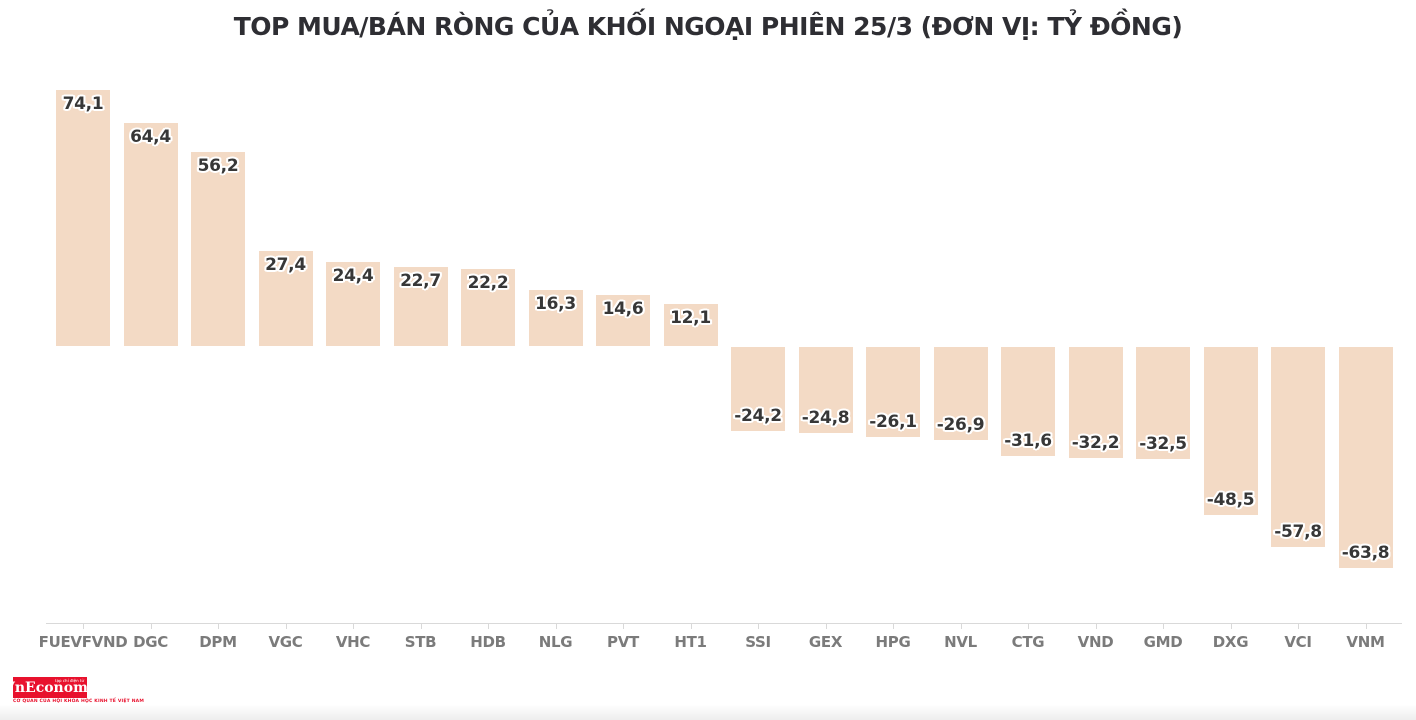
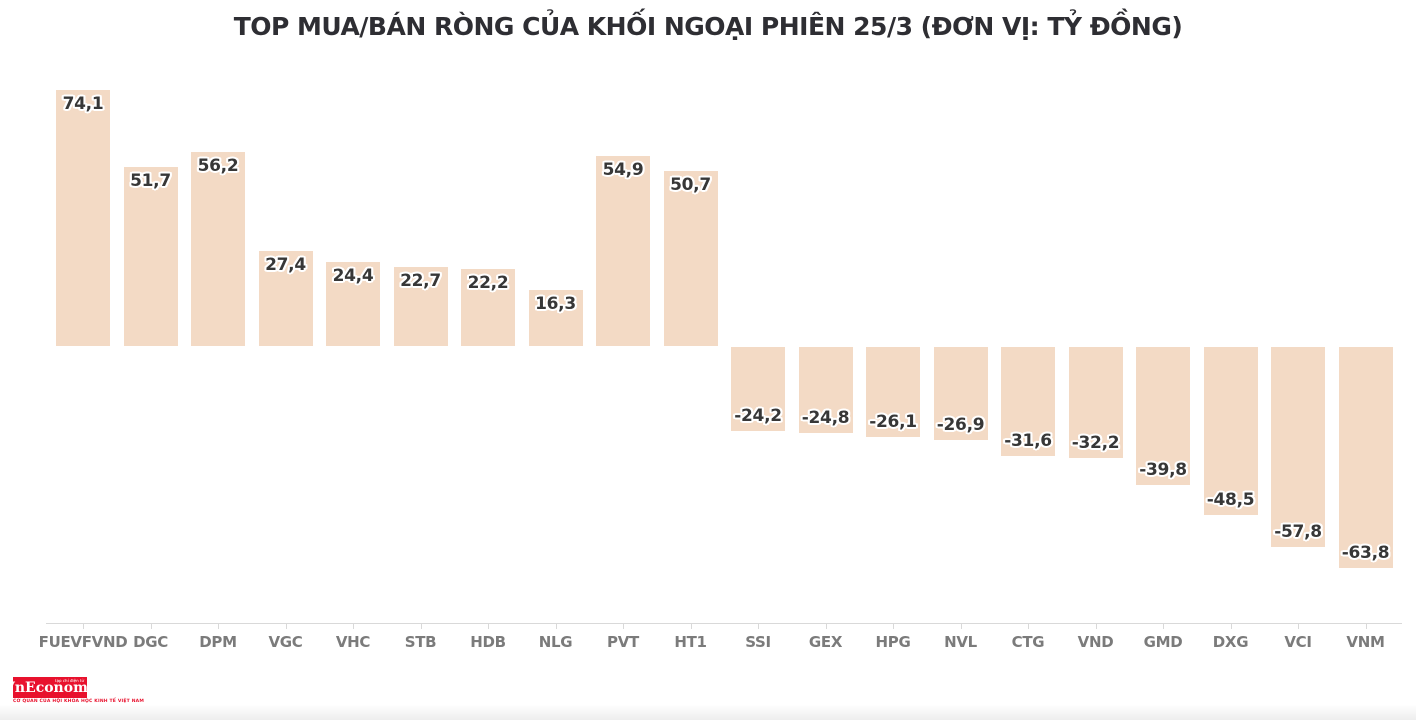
DGC: 64,4 -> 51,7
PVT: 14,6 -> 54,9
HT1: 12,1 -> 50,7
GMD: -32,5 -> -39,8
